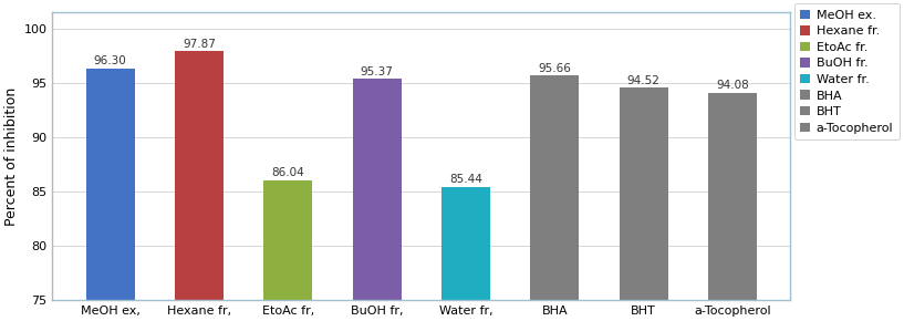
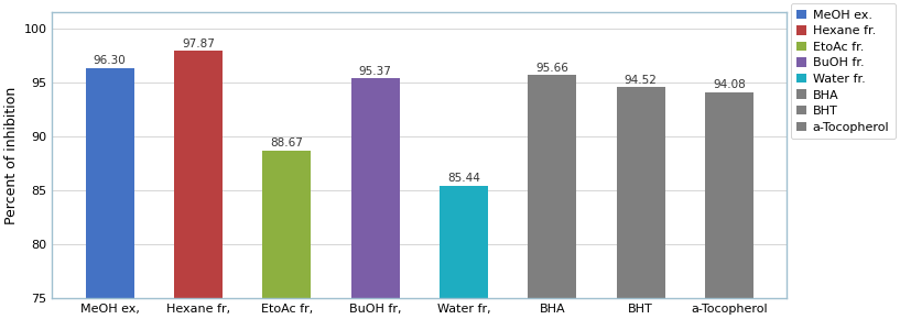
EtoAc fr,: 86.04 -> 88.67
